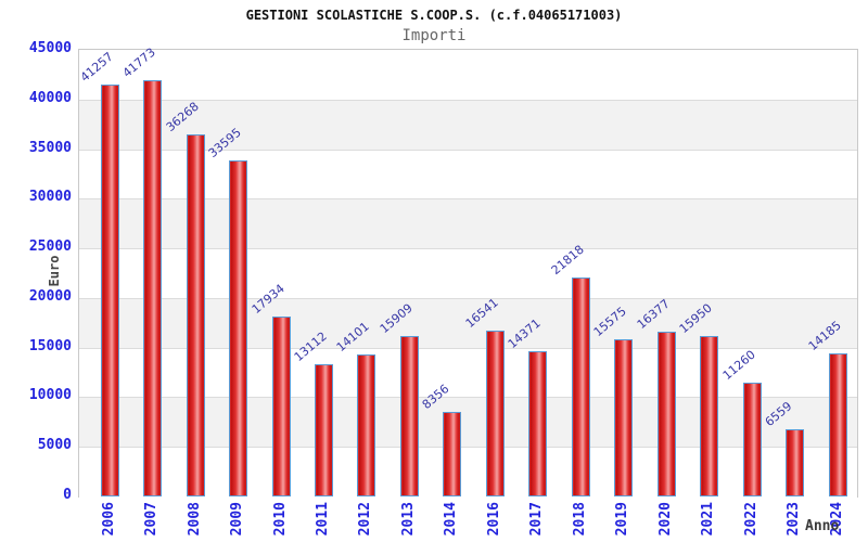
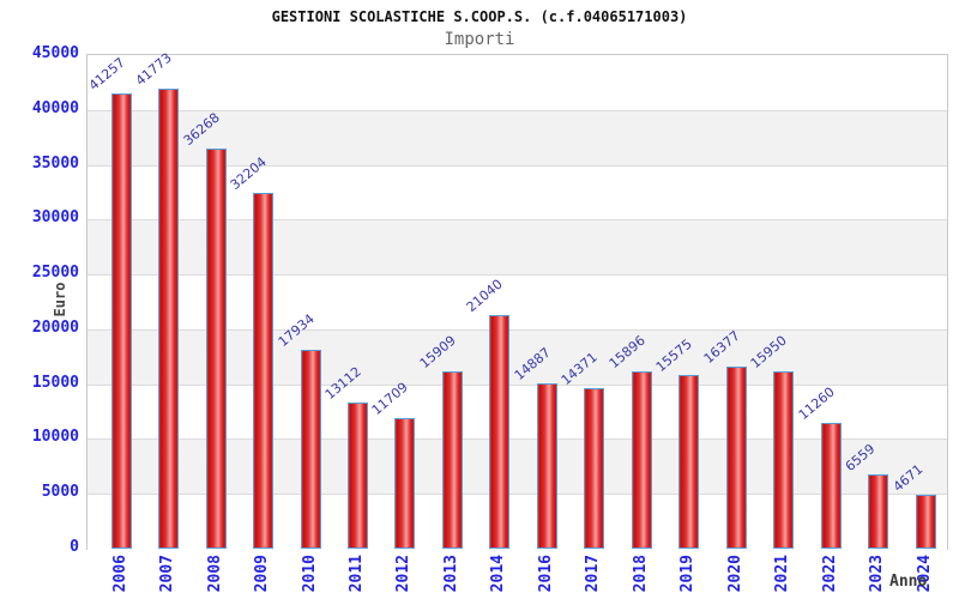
2009: 33595 -> 32204
2012: 14101 -> 11709
2014: 8356 -> 21040
2016: 16541 -> 14887
2018: 21818 -> 15896
2024: 14185 -> 4671
